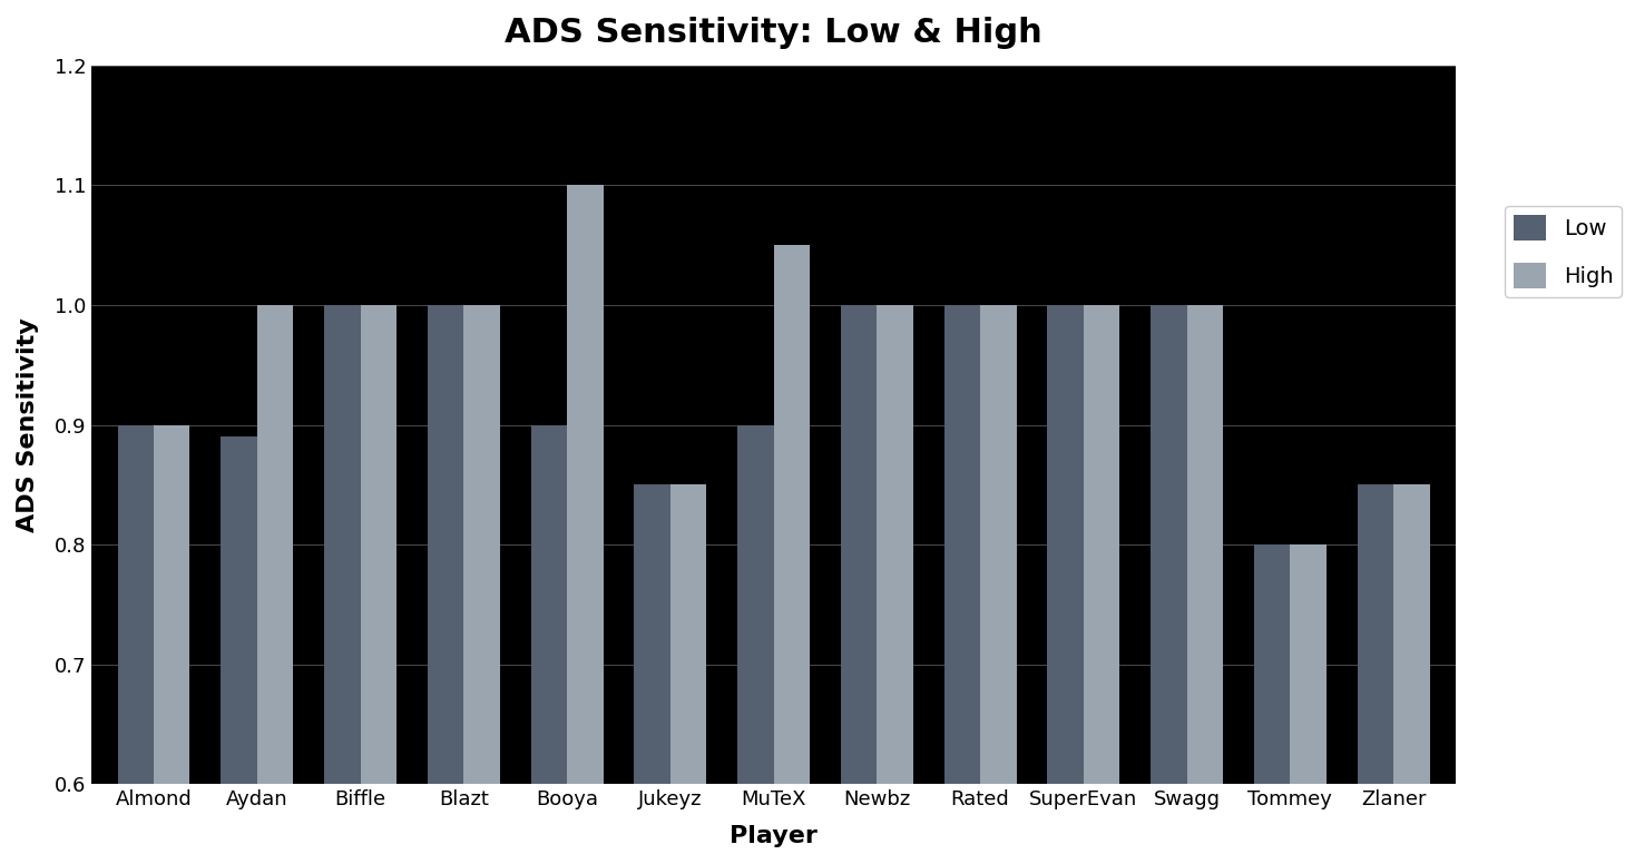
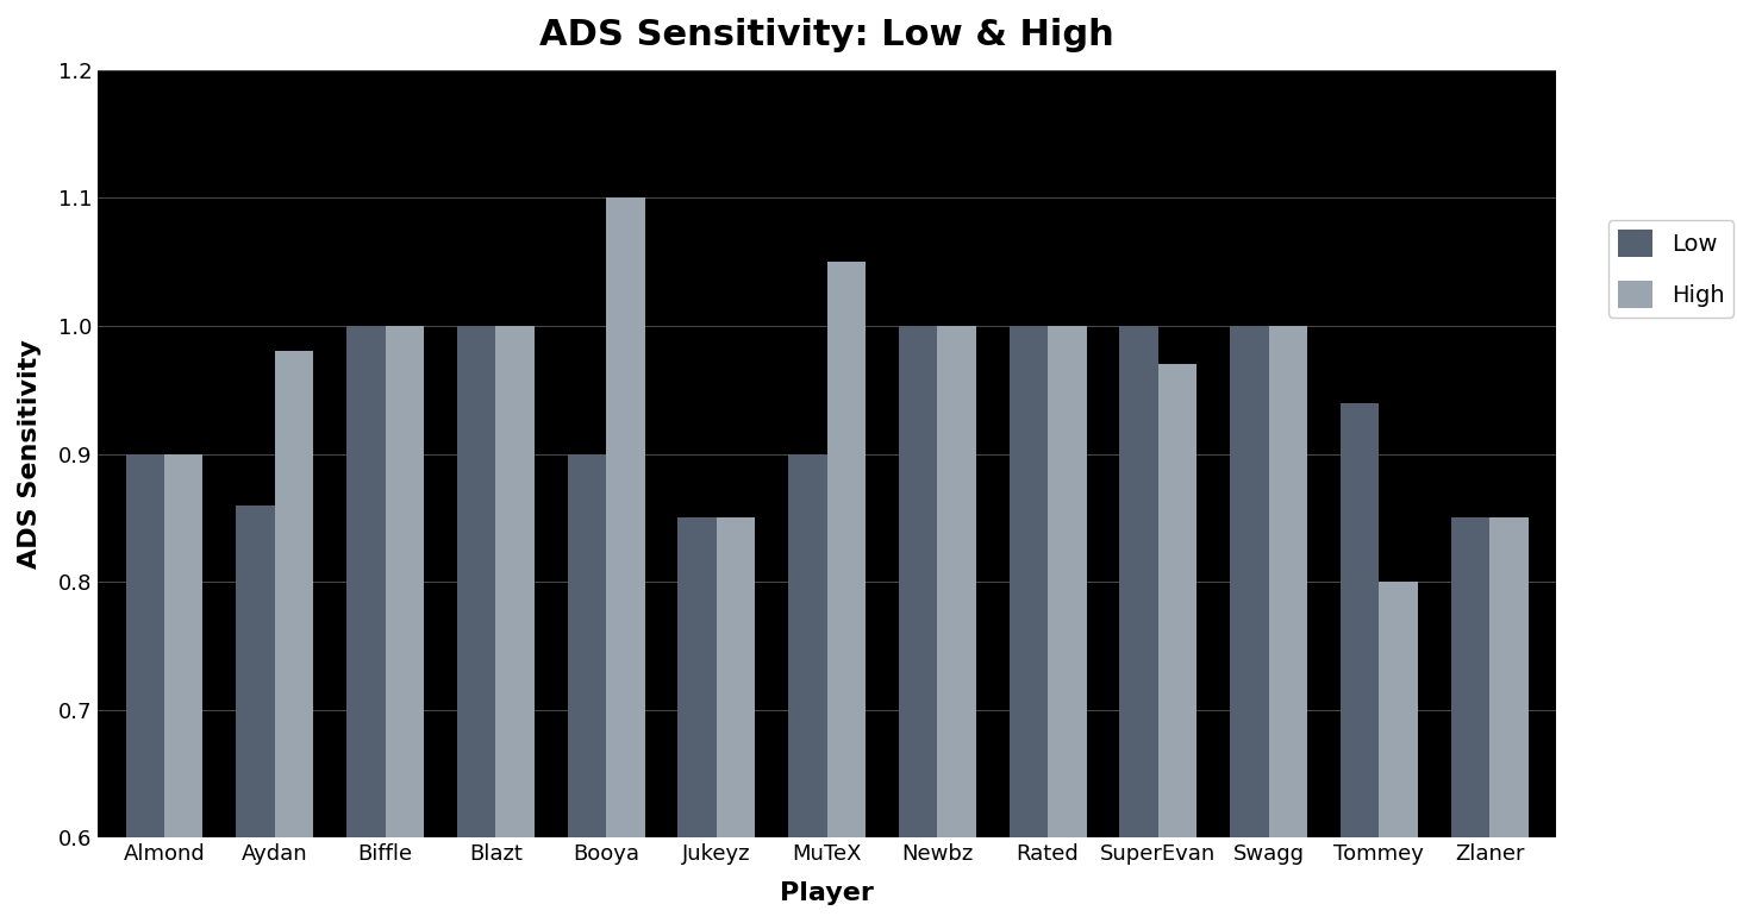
Low/Aydan: 0.89 -> 0.86
High/Aydan: 1.00 -> 0.98
High/SuperEvan: 1.00 -> 0.97
Low/Tommey: 0.80 -> 0.94
